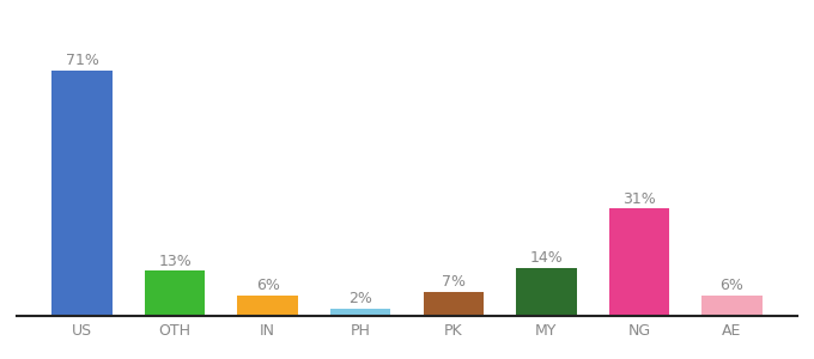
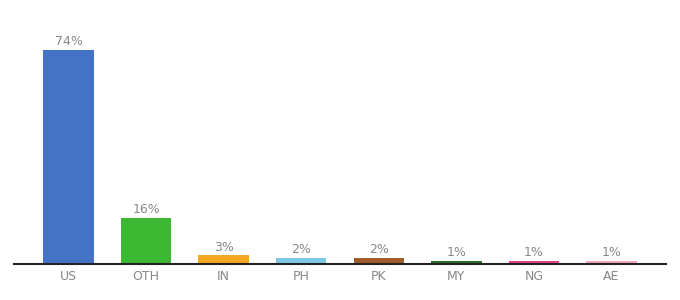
US: 71% -> 74%
OTH: 13% -> 16%
IN: 6% -> 3%
PK: 7% -> 2%
MY: 14% -> 1%
NG: 31% -> 1%
AE: 6% -> 1%
